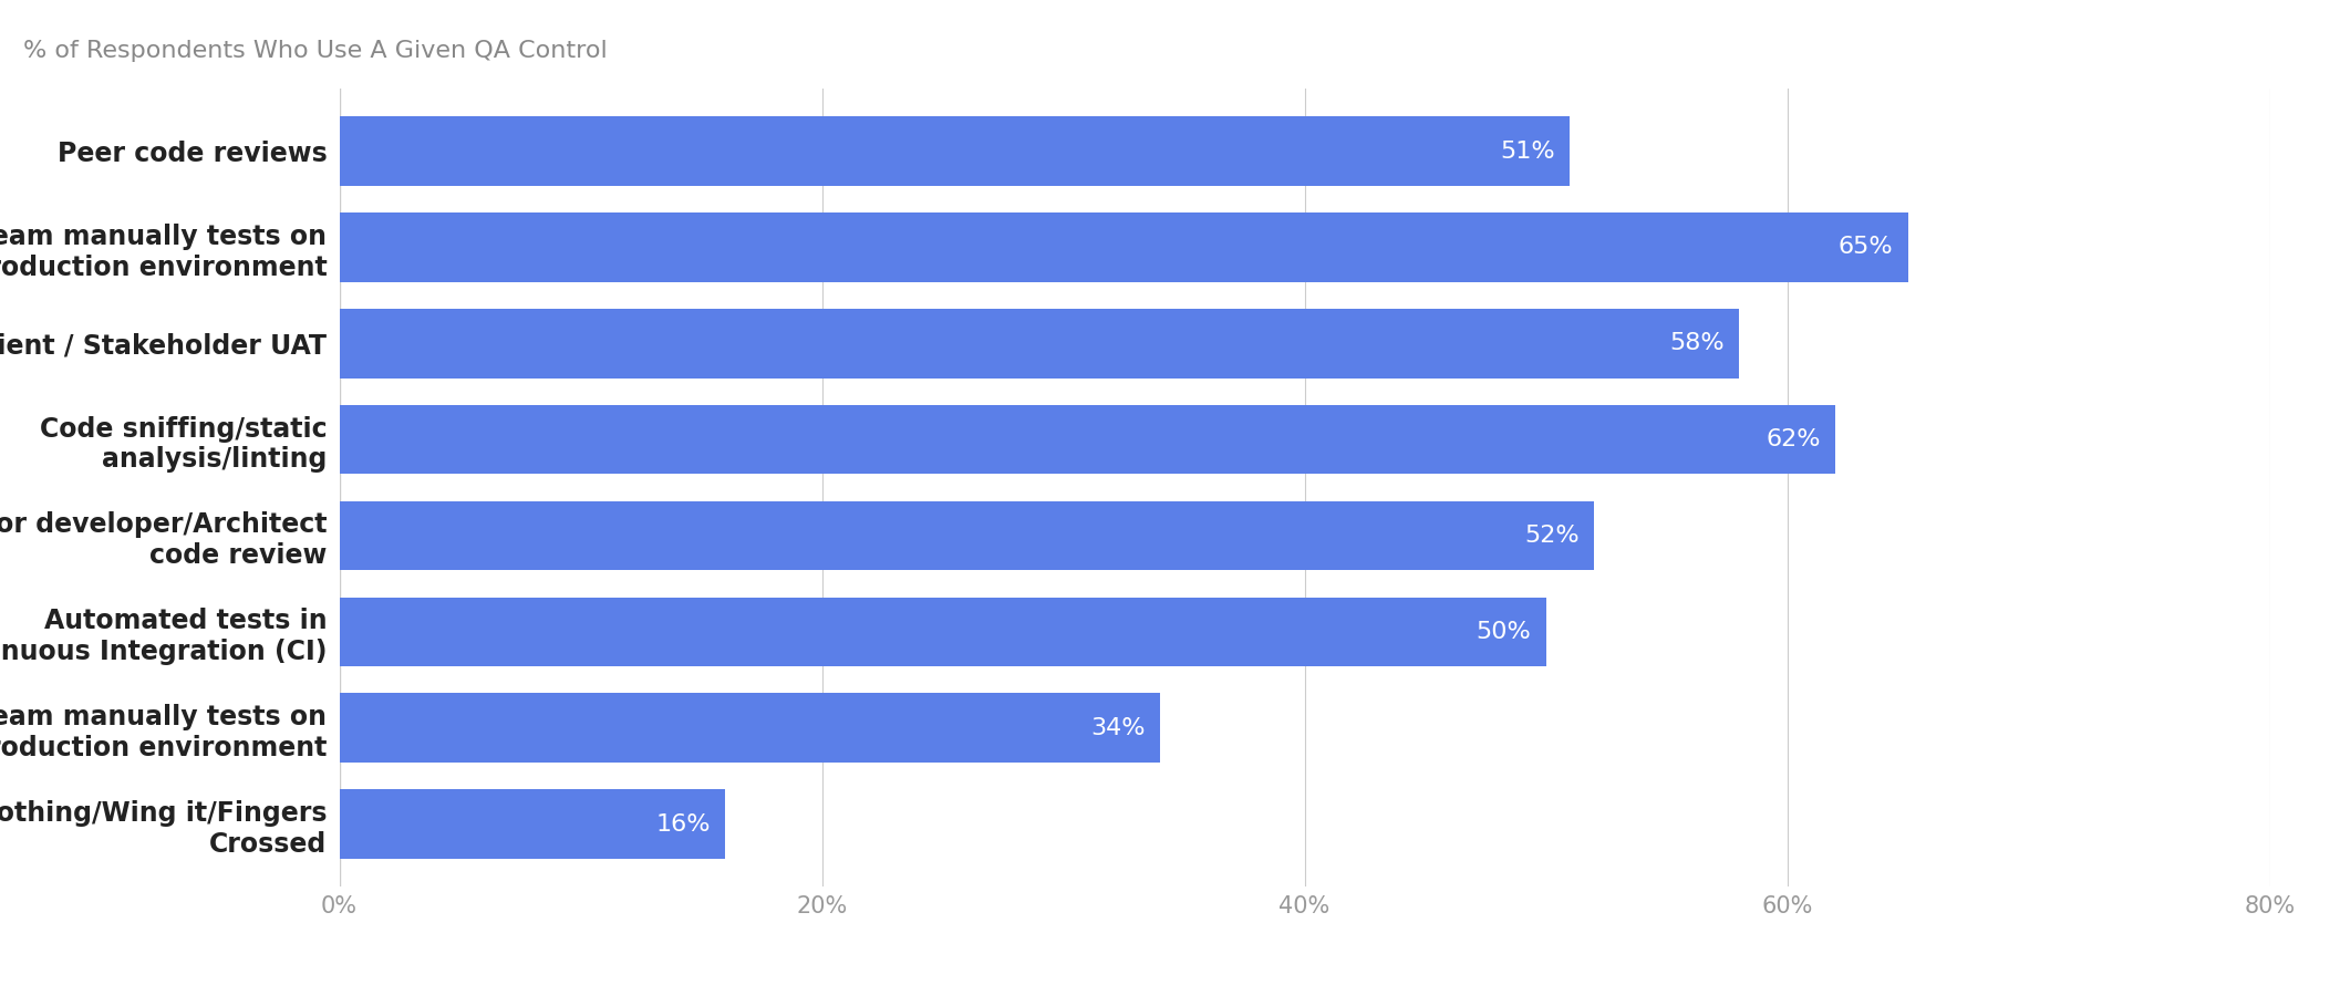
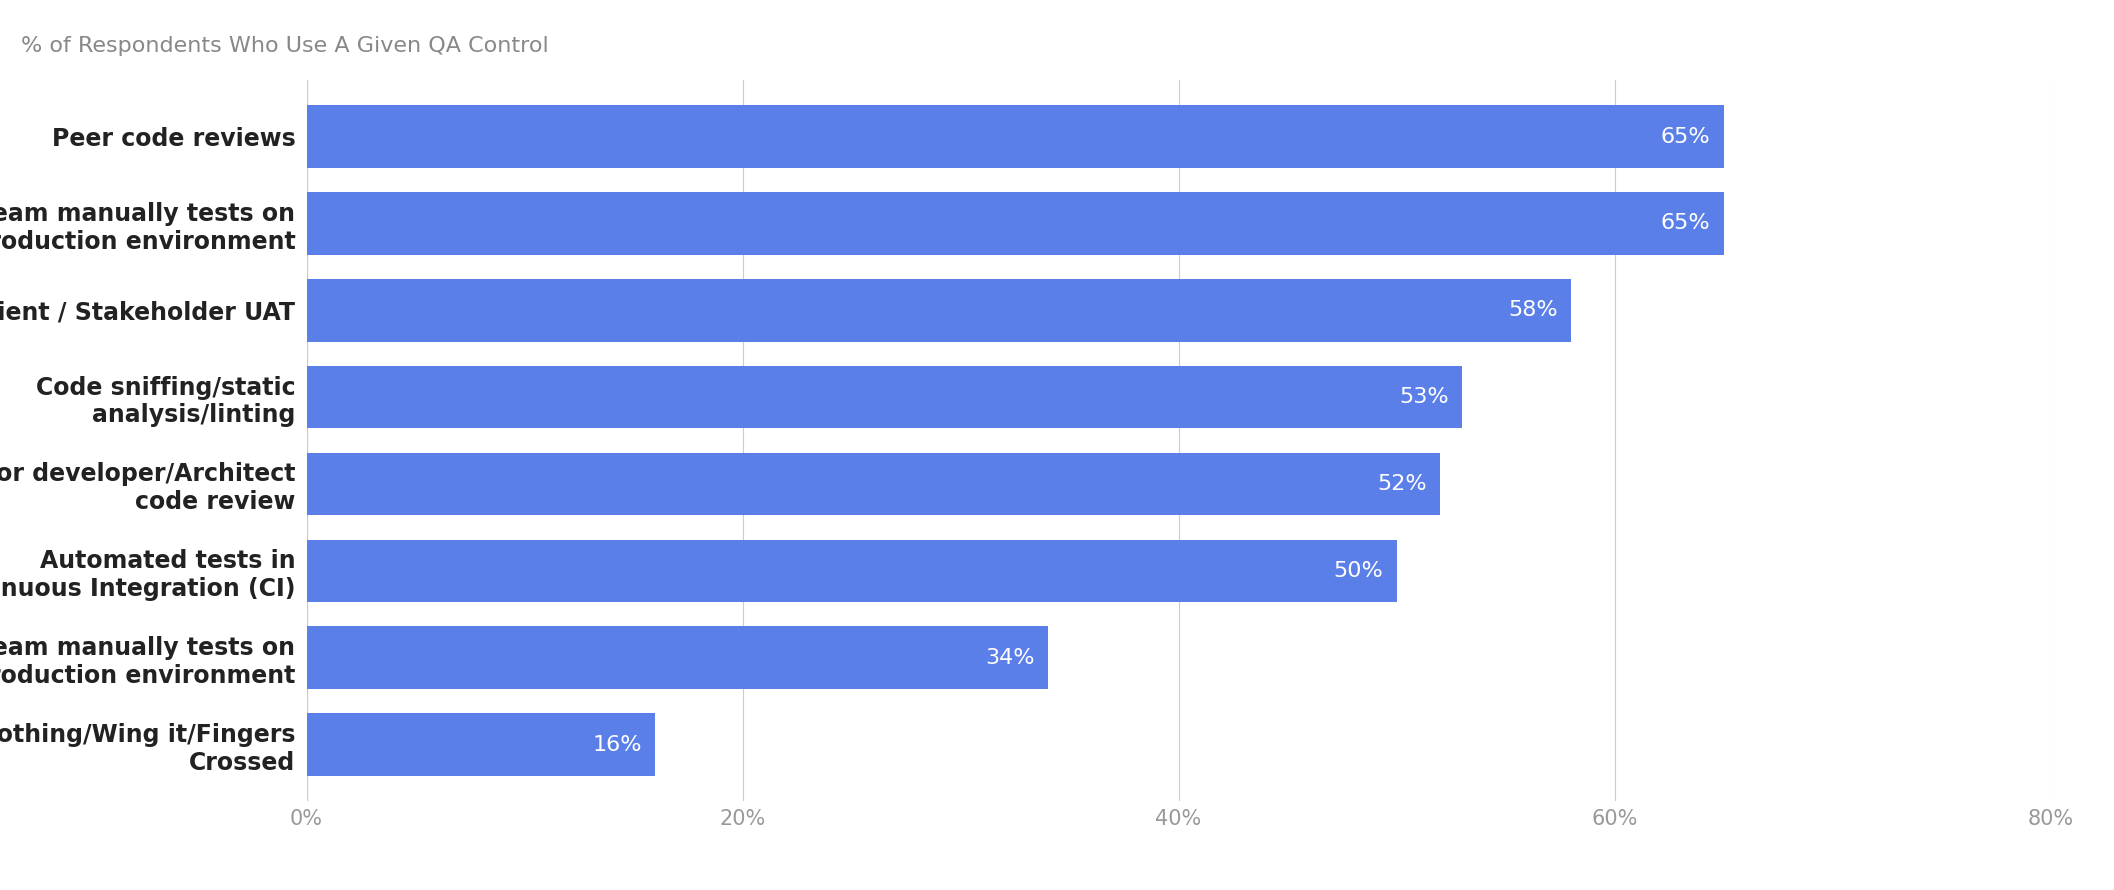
Peer code reviews: 51% -> 65%
Code sniffing/static analysis/linting: 62% -> 53%
